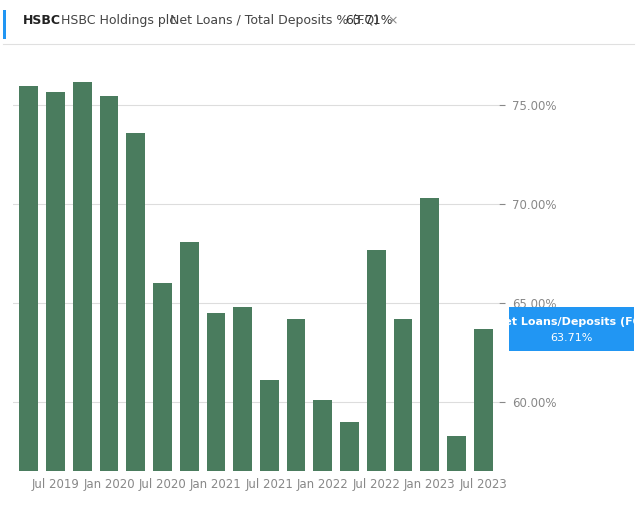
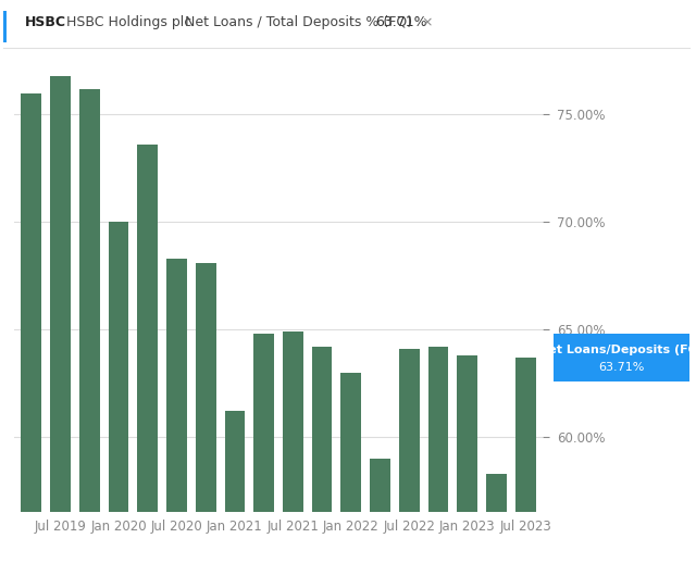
Jul 2019: 75.7% -> 76.8%
Jan 2020: 75.5% -> 70.0%
Jul 2020: 66.0% -> 68.3%
Jan 2021: 64.5% -> 61.2%
Jul 2021: 61.1% -> 64.9%
Jan 2022: 60.1% -> 63.0%
Jul 2022: 67.7% -> 64.1%
Jan 2023: 70.3% -> 63.8%
